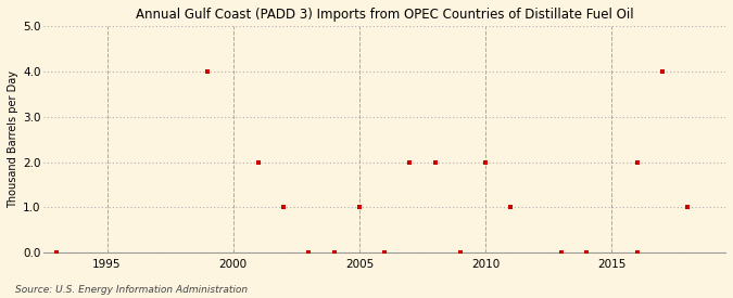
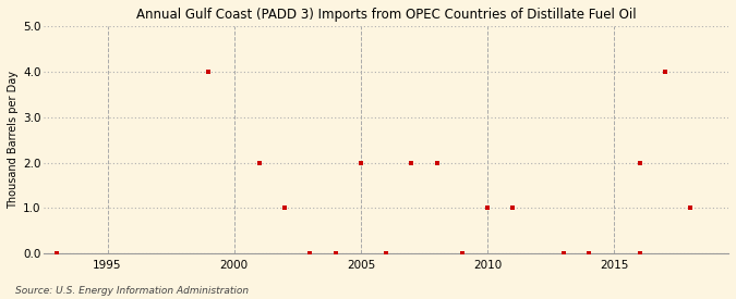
2005: 1 -> 2
2010: 2 -> 1
